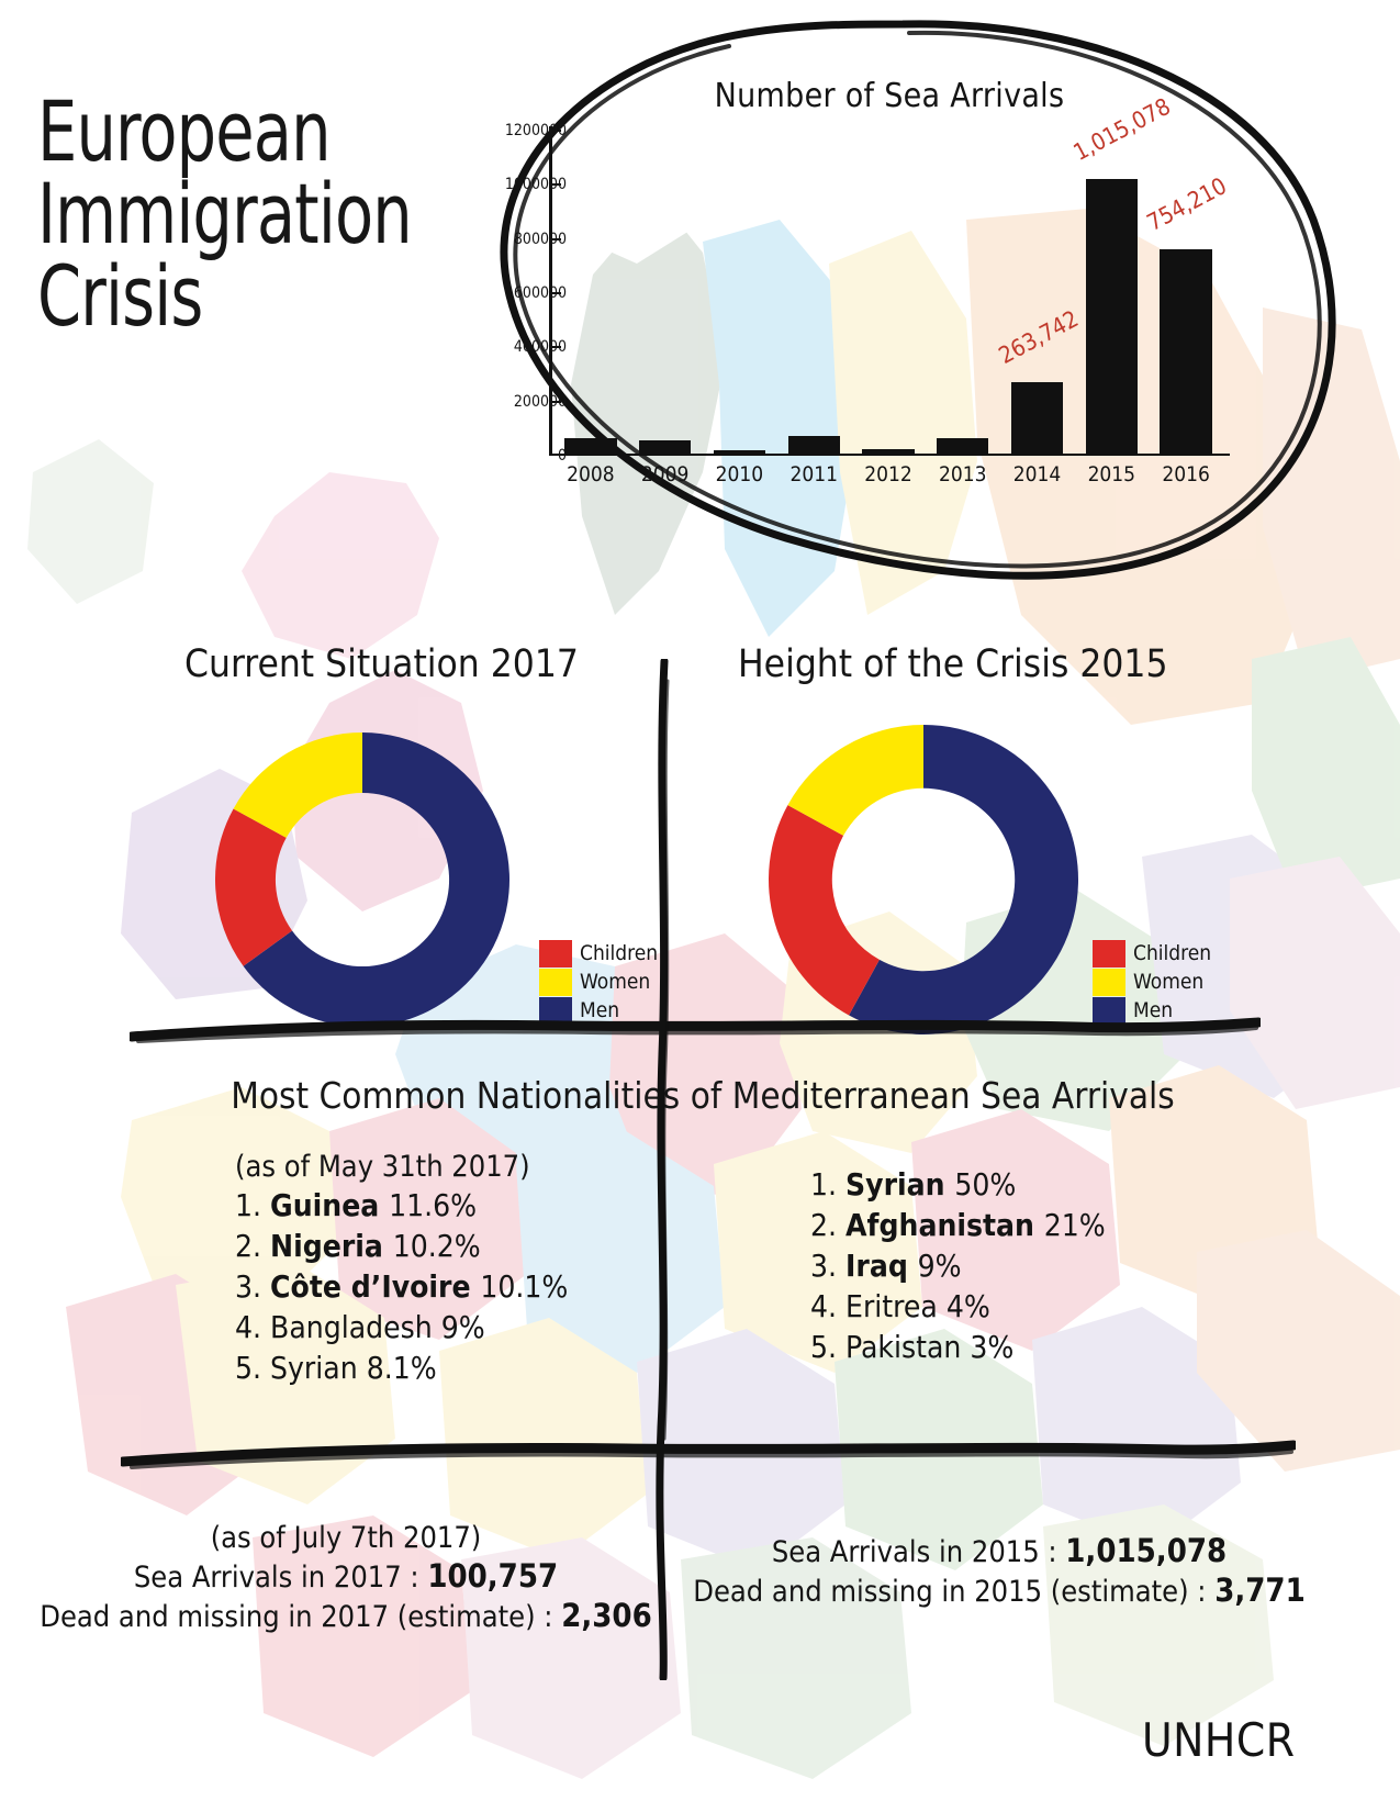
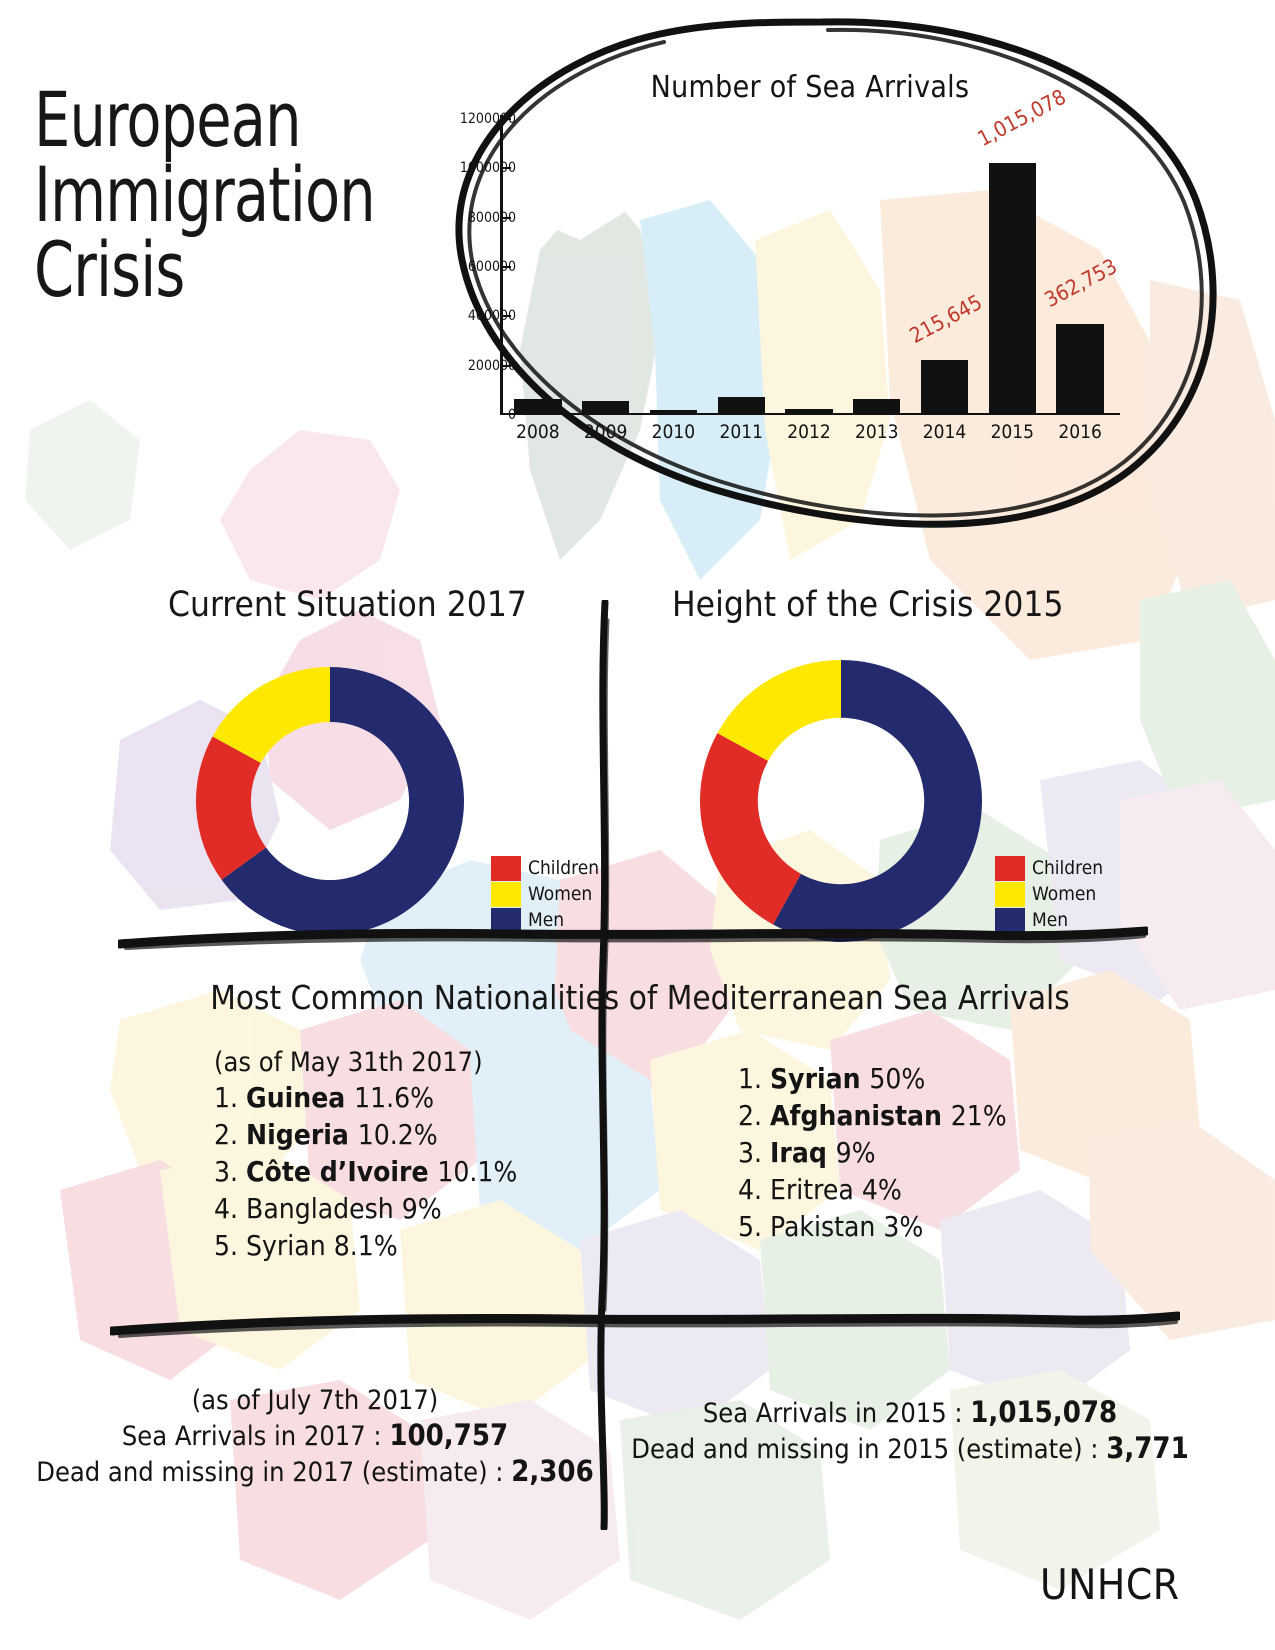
Number of Sea Arrivals/2014: 263,742 -> 215,645
Number of Sea Arrivals/2016: 754,210 -> 362,753
